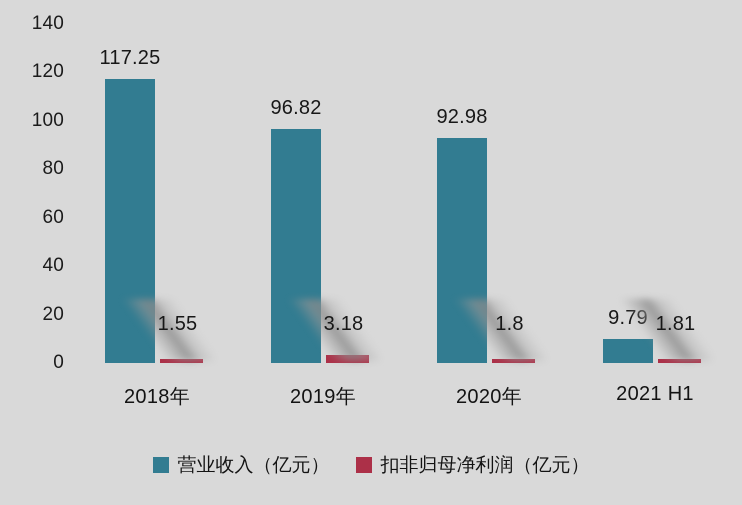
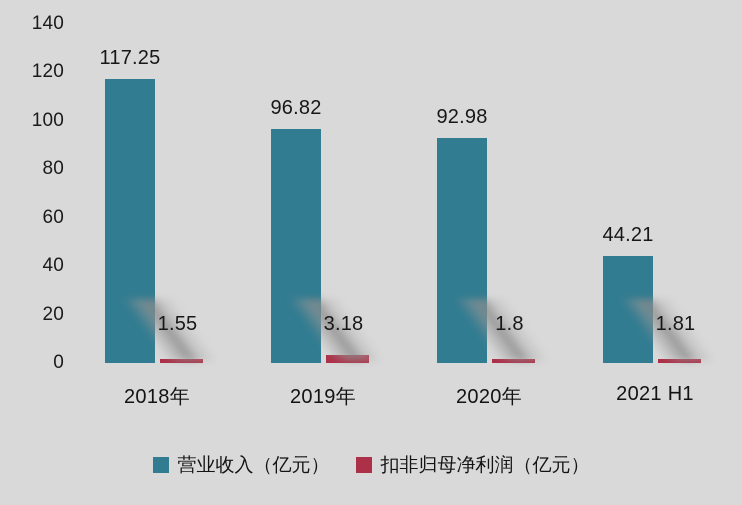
营业收入（亿元）/2021 H1: 9.79 -> 44.21
